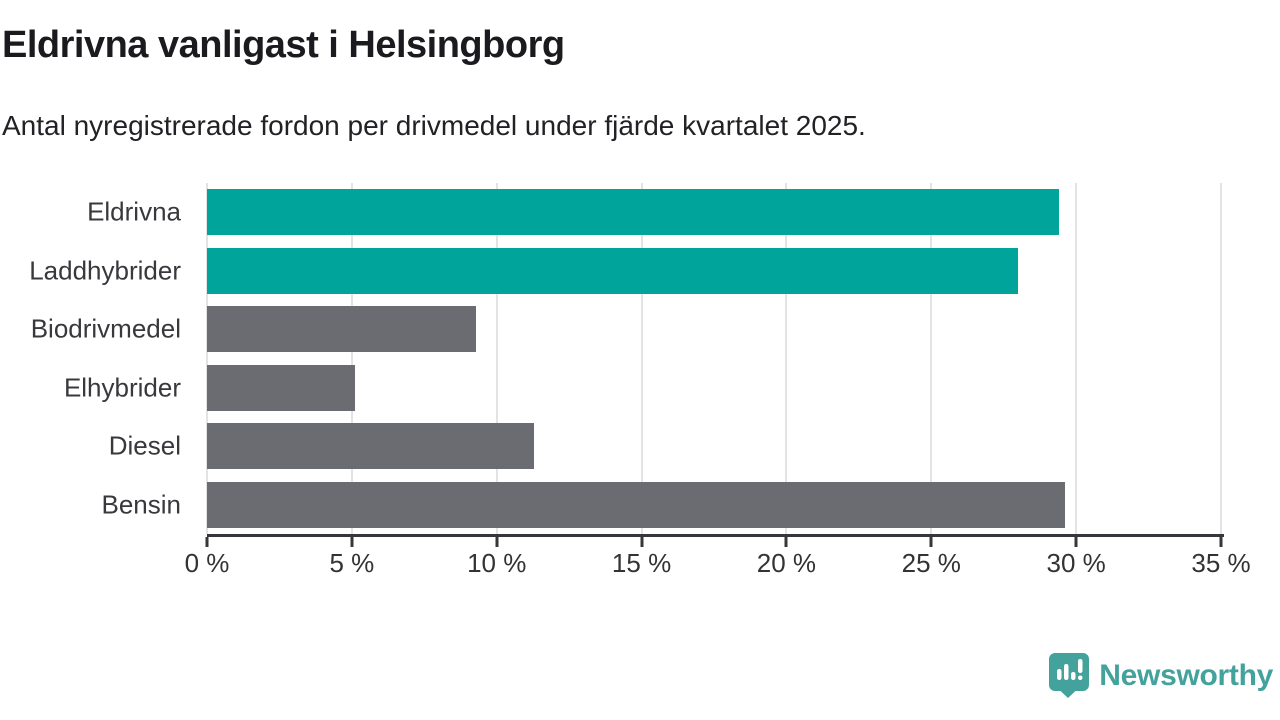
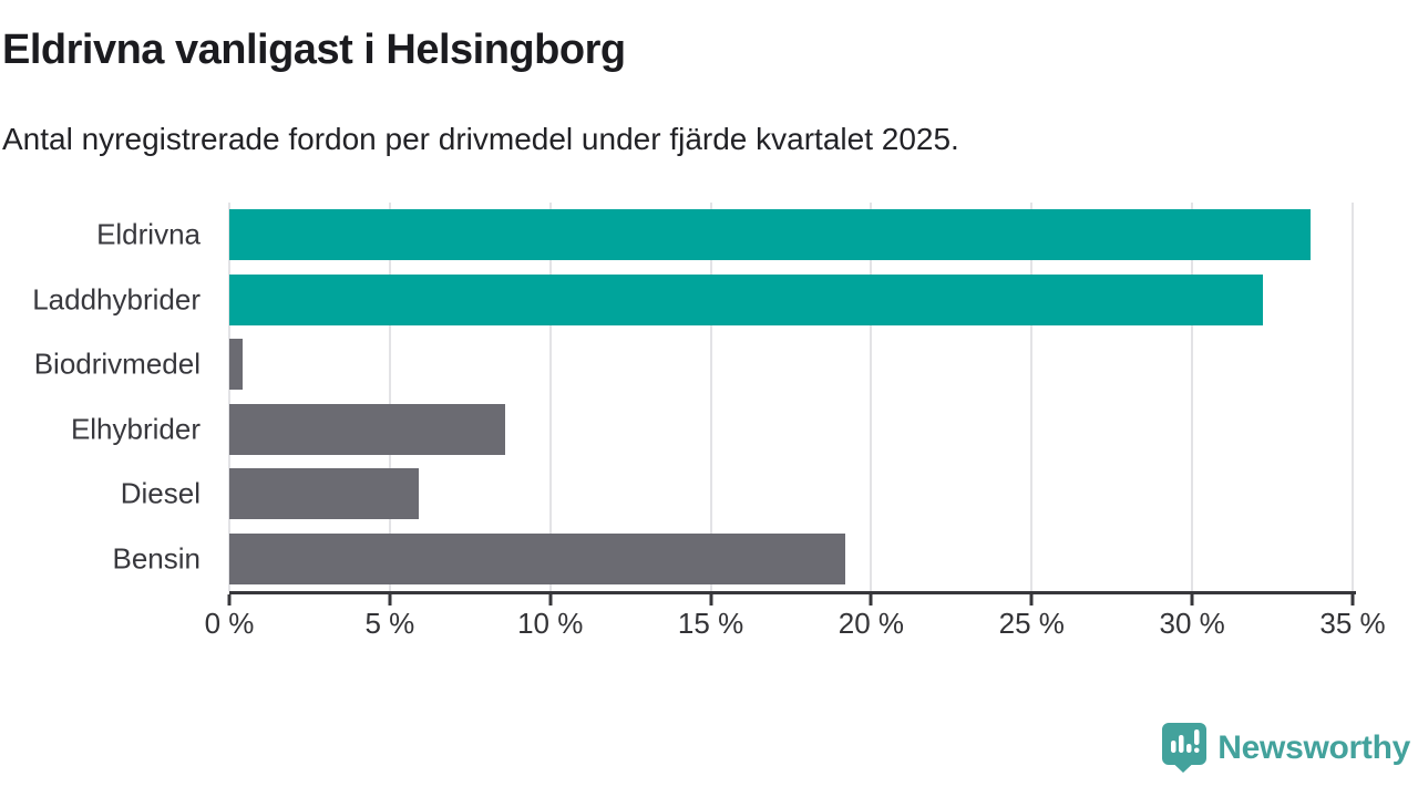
Eldrivna: 29.4% -> 33.7%
Laddhybrider: 28.0% -> 32.2%
Biodrivmedel: 9.3% -> 0.4%
Elhybrider: 5.1% -> 8.6%
Diesel: 11.3% -> 5.9%
Bensin: 29.6% -> 19.2%
